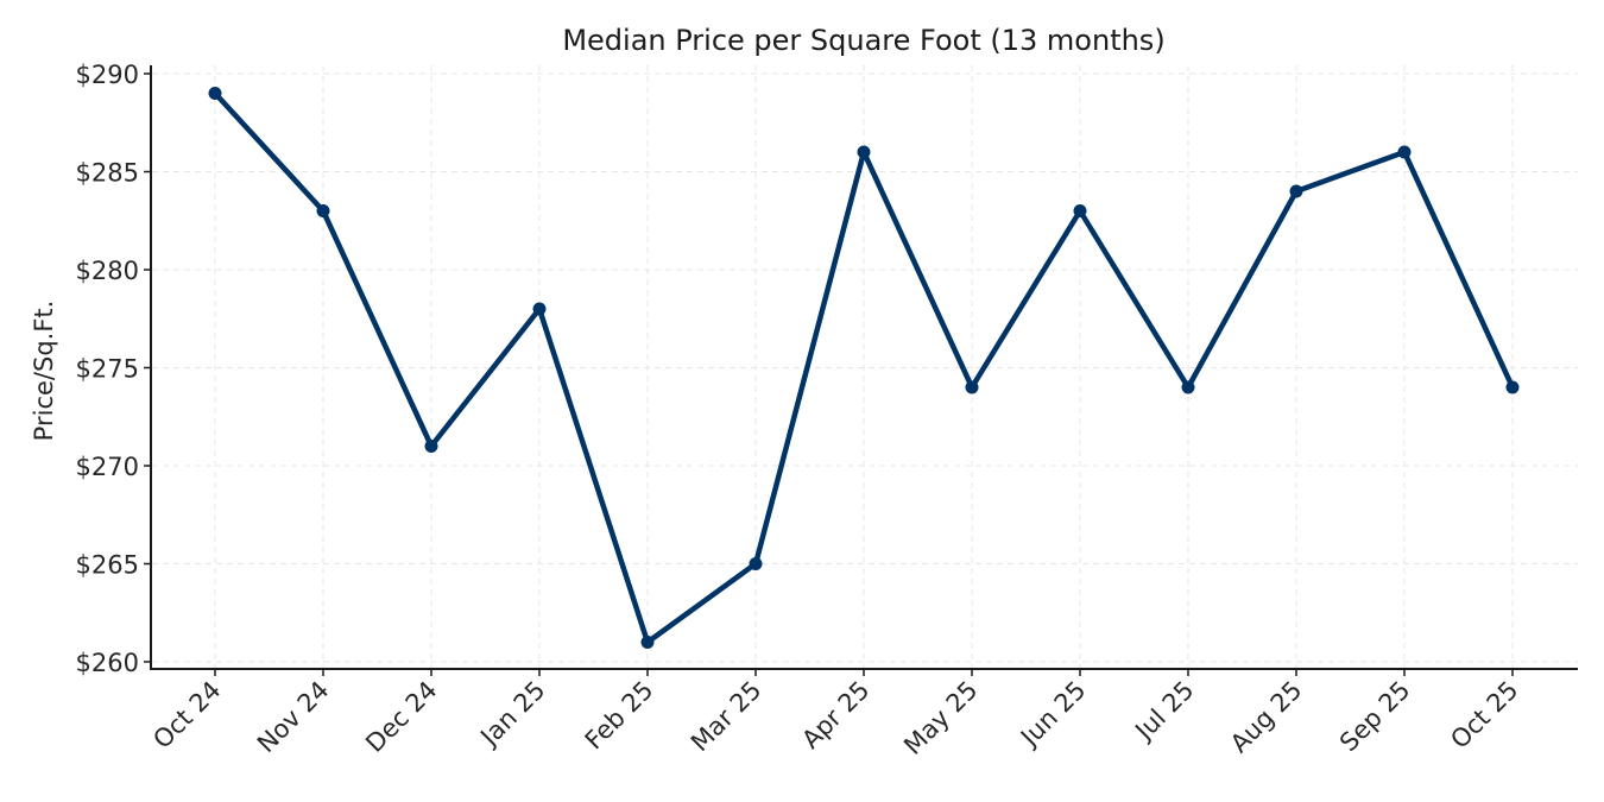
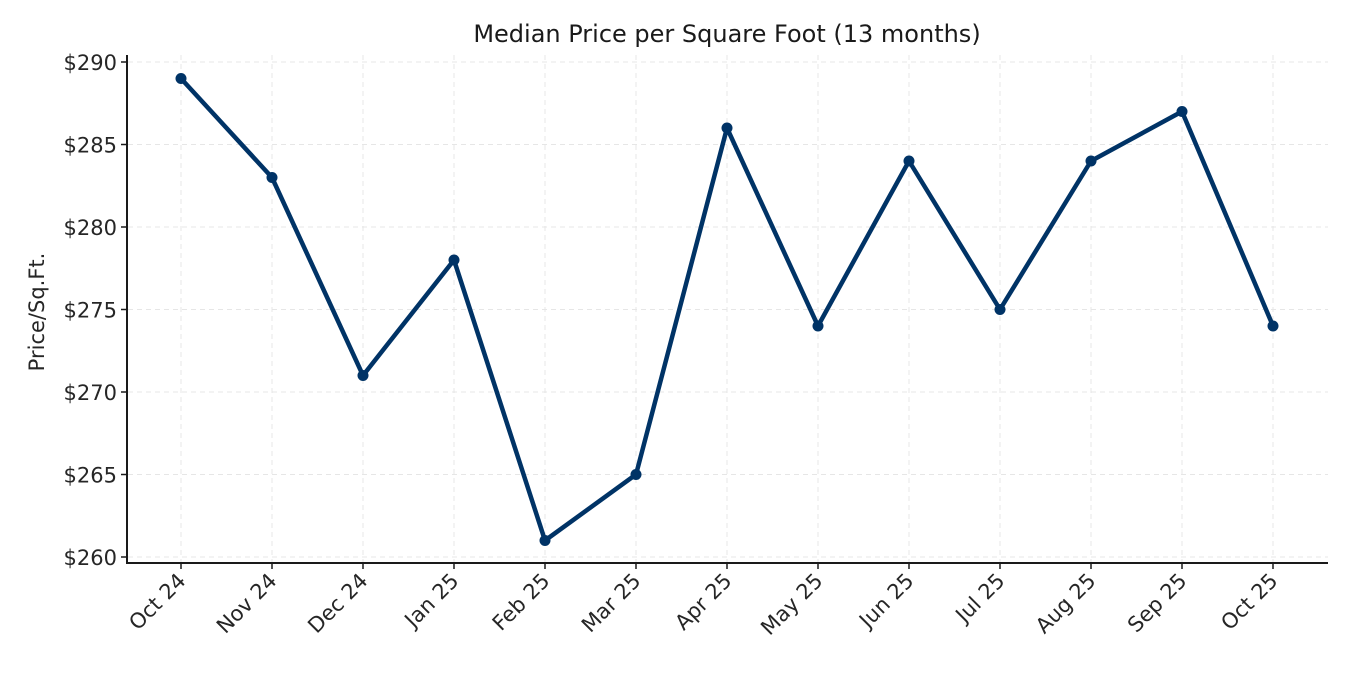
Jun 25: $283 -> $284
Jul 25: $274 -> $275
Sep 25: $286 -> $287
